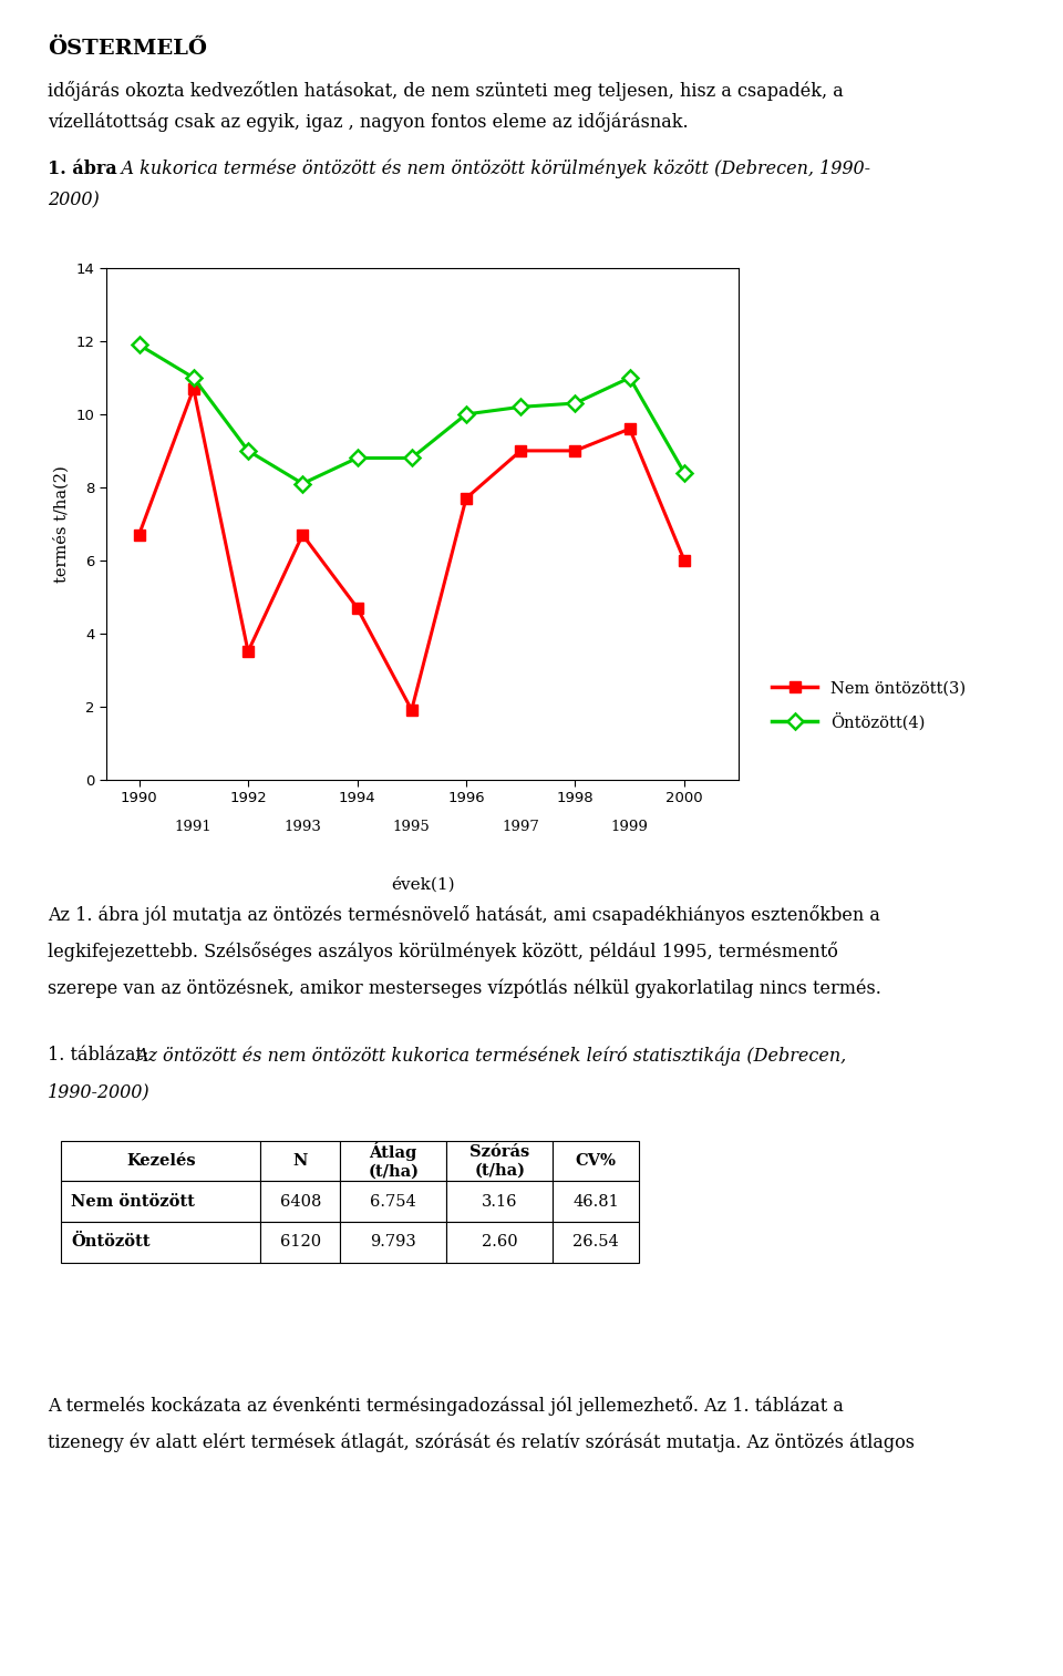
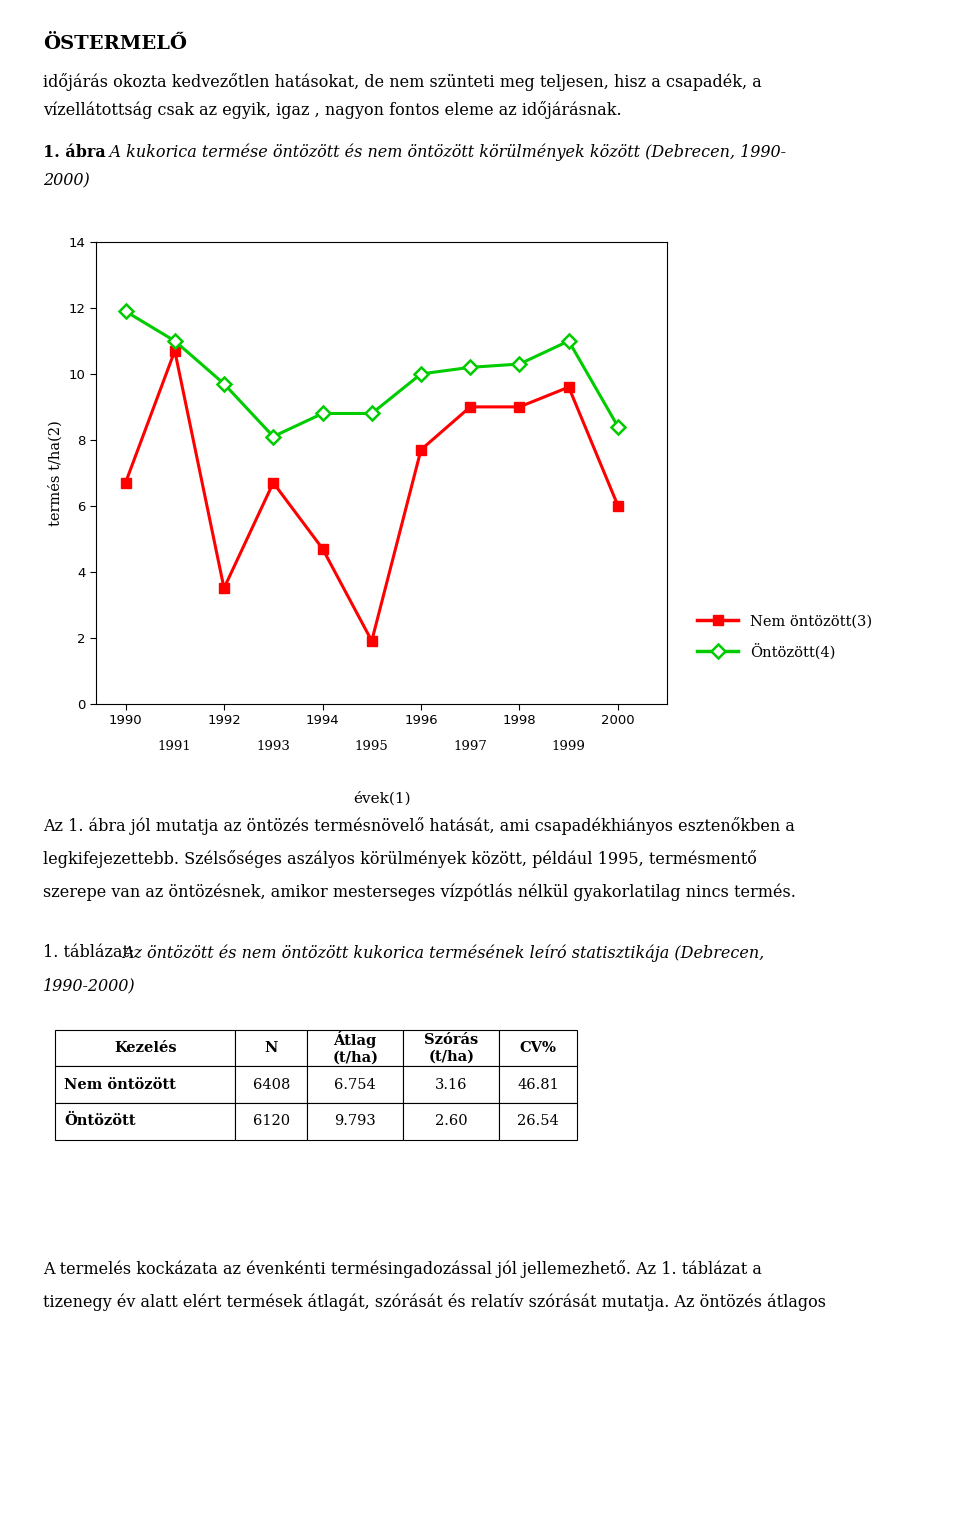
Öntözött(4)/1992: 9.0 -> 9.7
